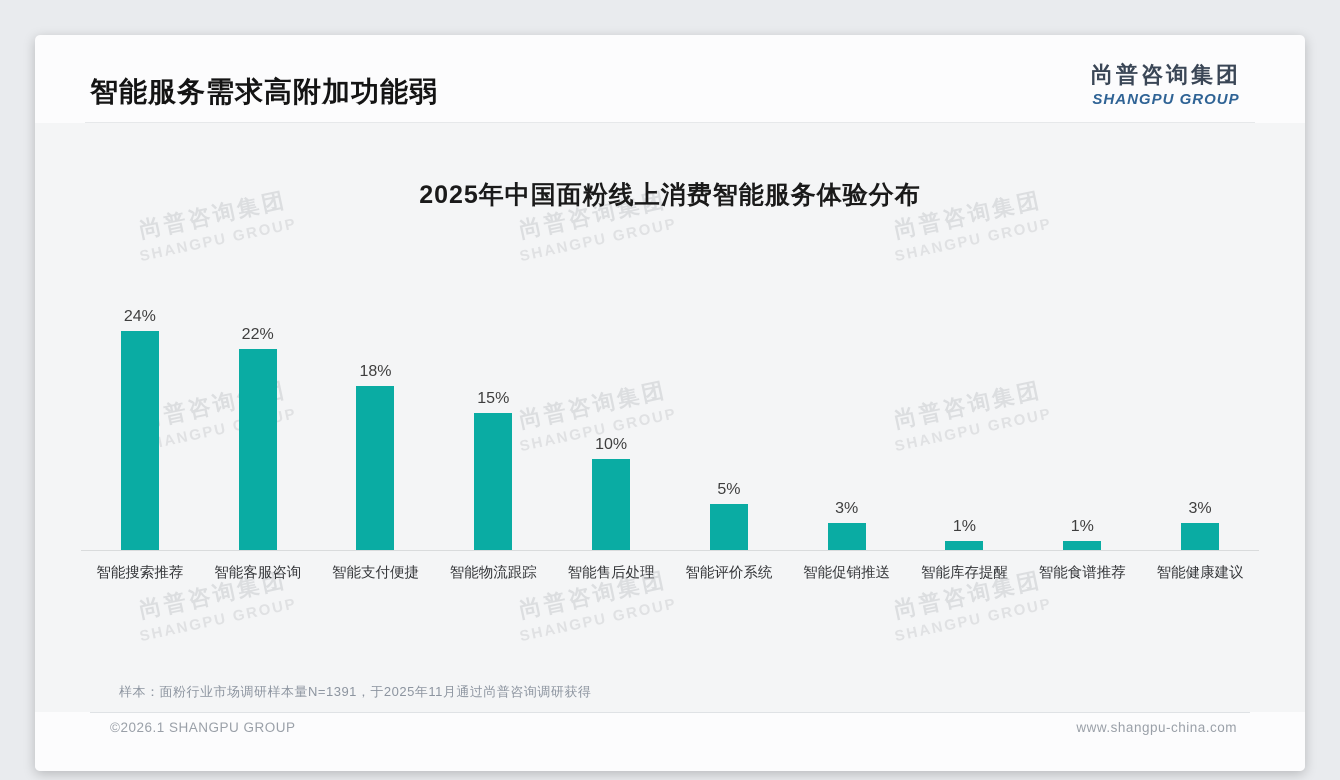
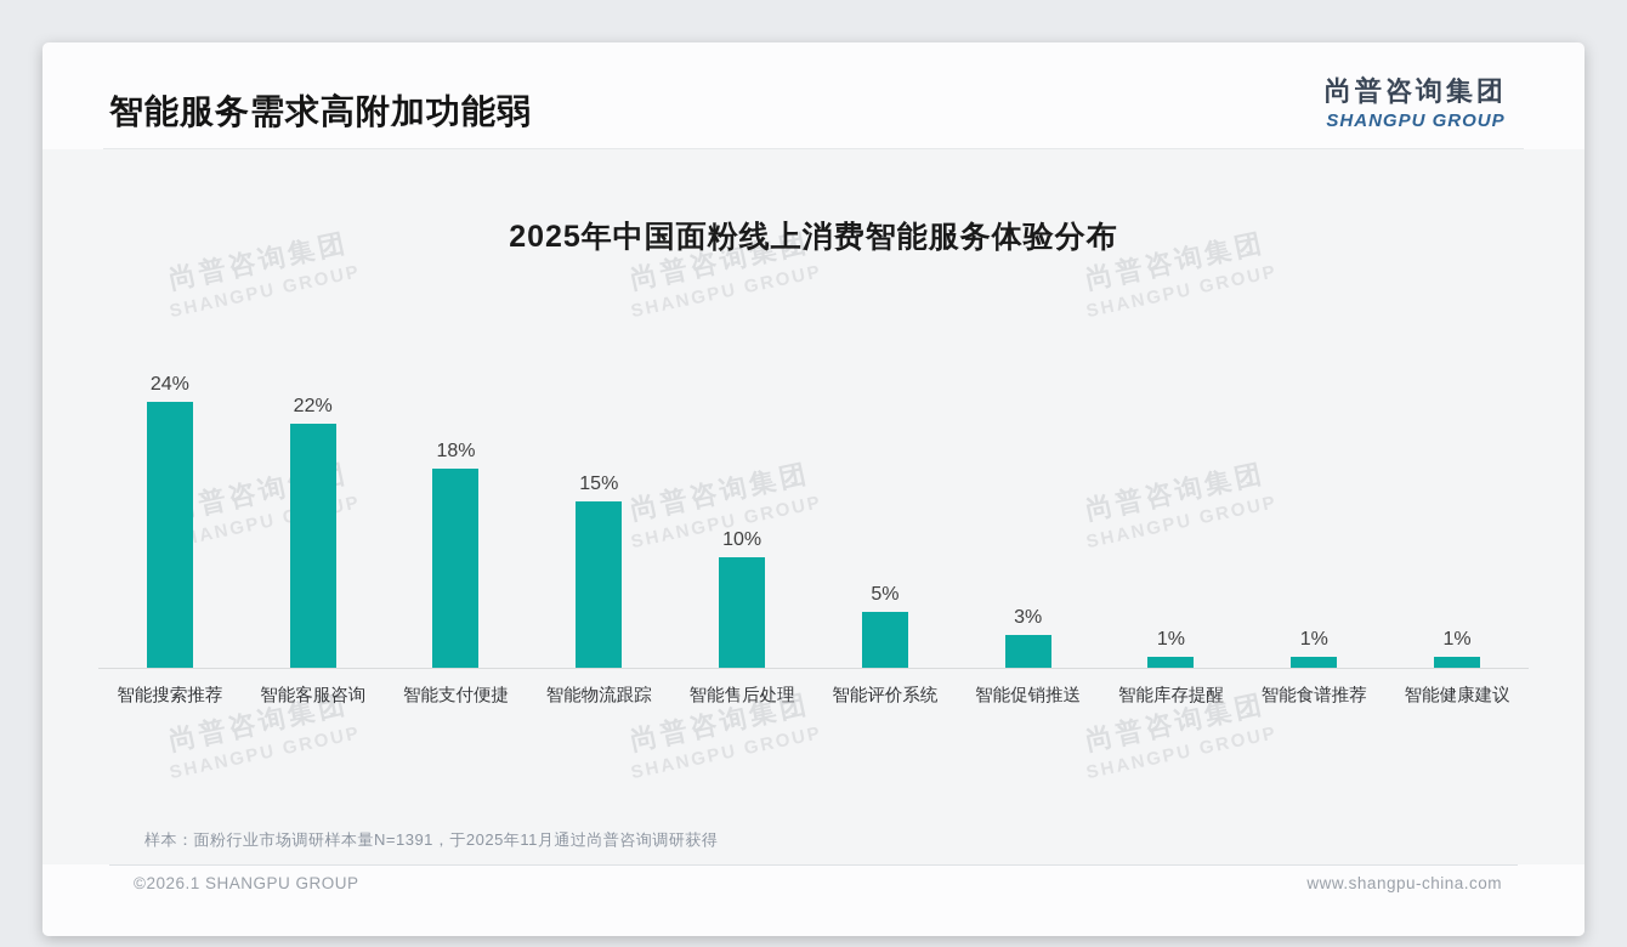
智能健康建议: 3% -> 1%
